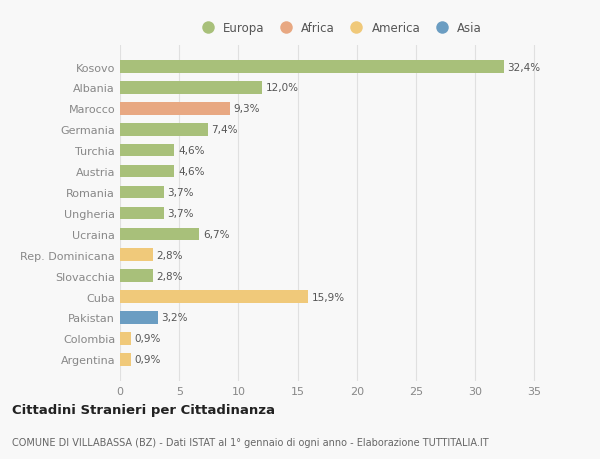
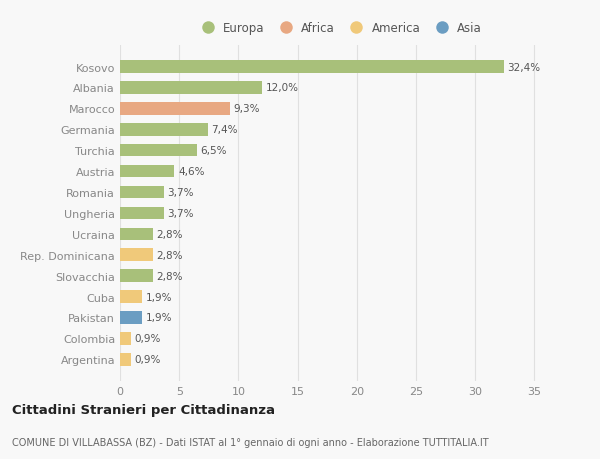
Turchia: 4,6% -> 6,5%
Ucraina: 6,7% -> 2,8%
Cuba: 15,9% -> 1,9%
Pakistan: 3,2% -> 1,9%
